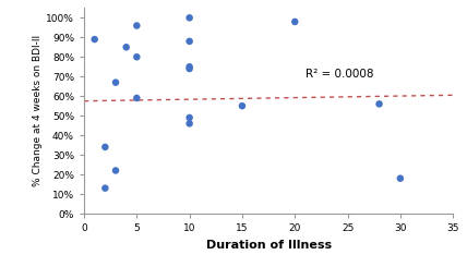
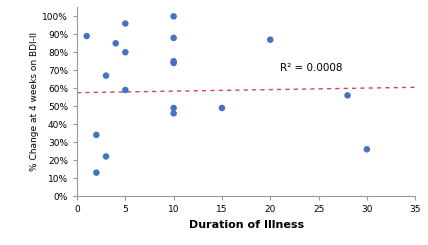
15: 55% -> 49%
20: 98% -> 87%
30: 18% -> 26%
